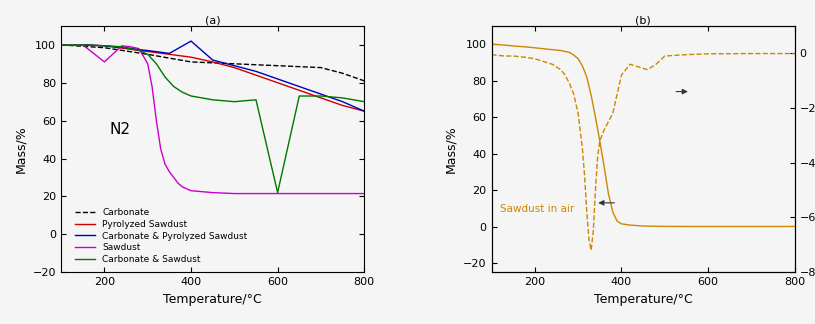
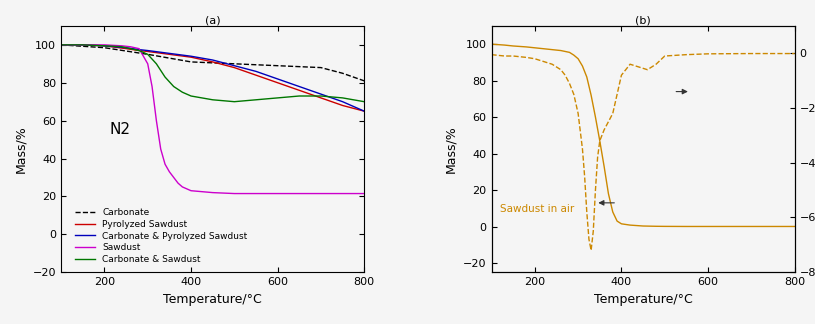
(a)/Sawdust/200: 91 -> 100
(a)/Carbonate & Pyrolyzed Sawdust/400: 102 -> 94
(a)/Carbonate & Sawdust/600: 22 -> 72
